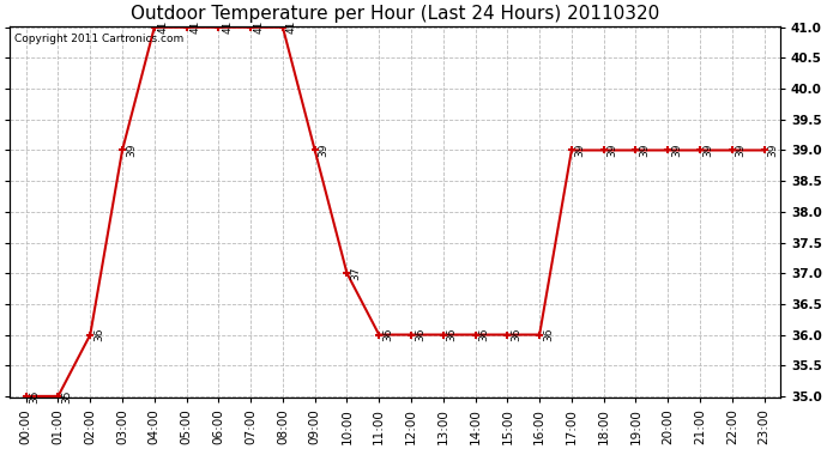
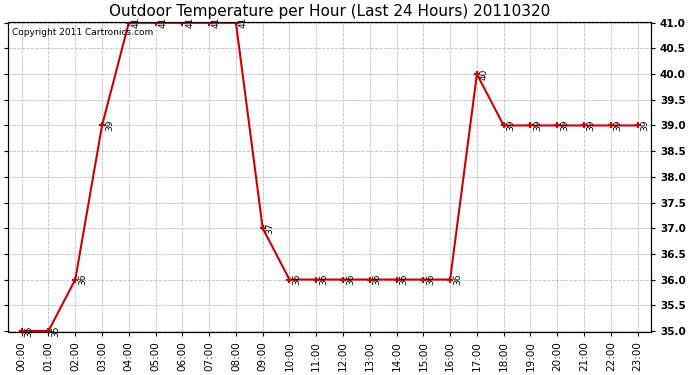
09:00: 39 -> 37
10:00: 37 -> 36
17:00: 39 -> 40
